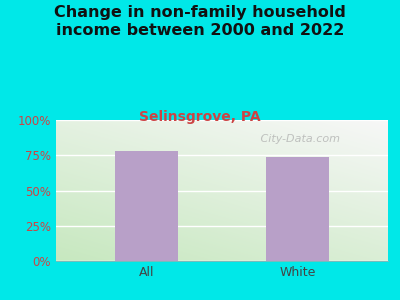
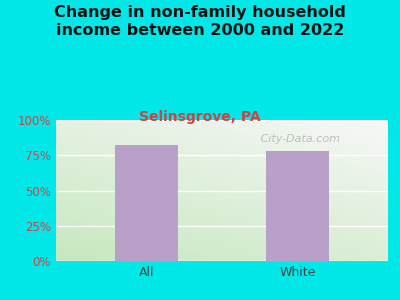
All: 78% -> 82%
White: 74% -> 78%
